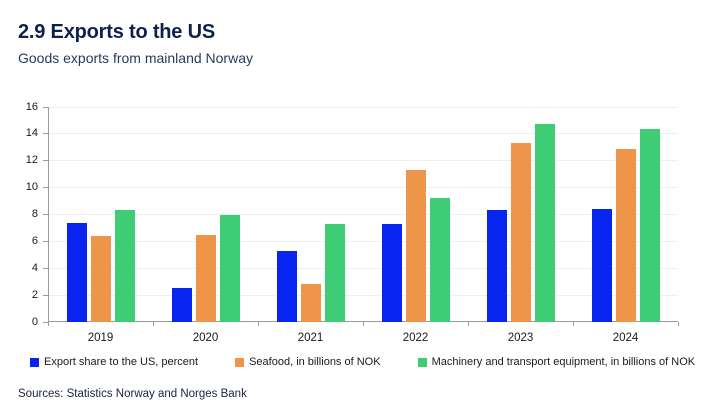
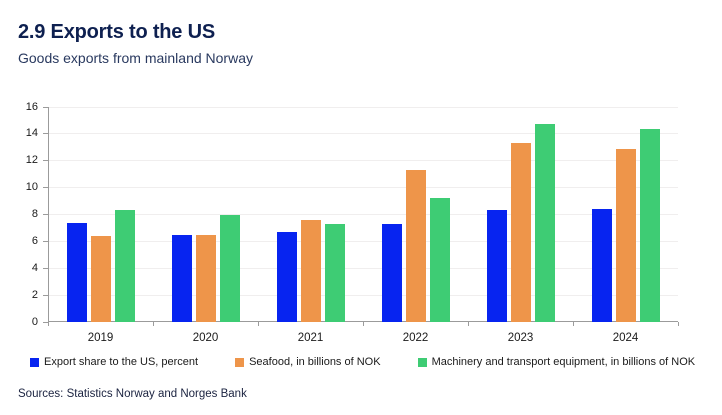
Export share to the US, percent/2020: 2.5 -> 6.5
Export share to the US, percent/2021: 5.3 -> 6.7
Seafood, in billions of NOK/2021: 2.8 -> 7.6
